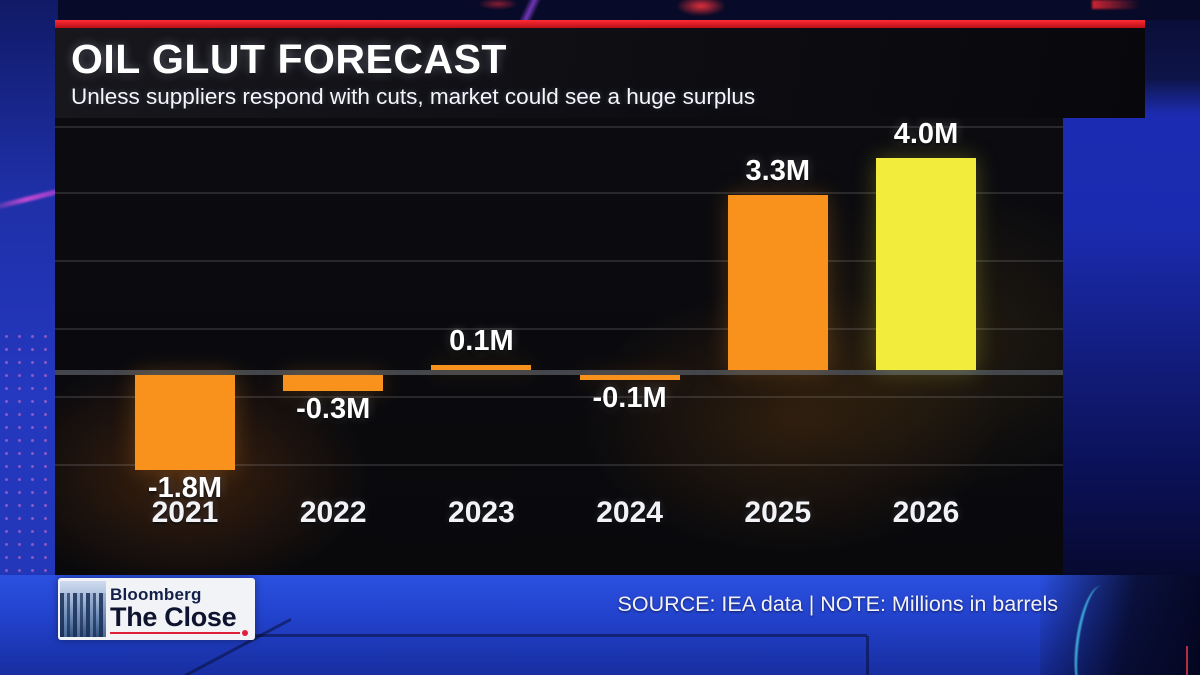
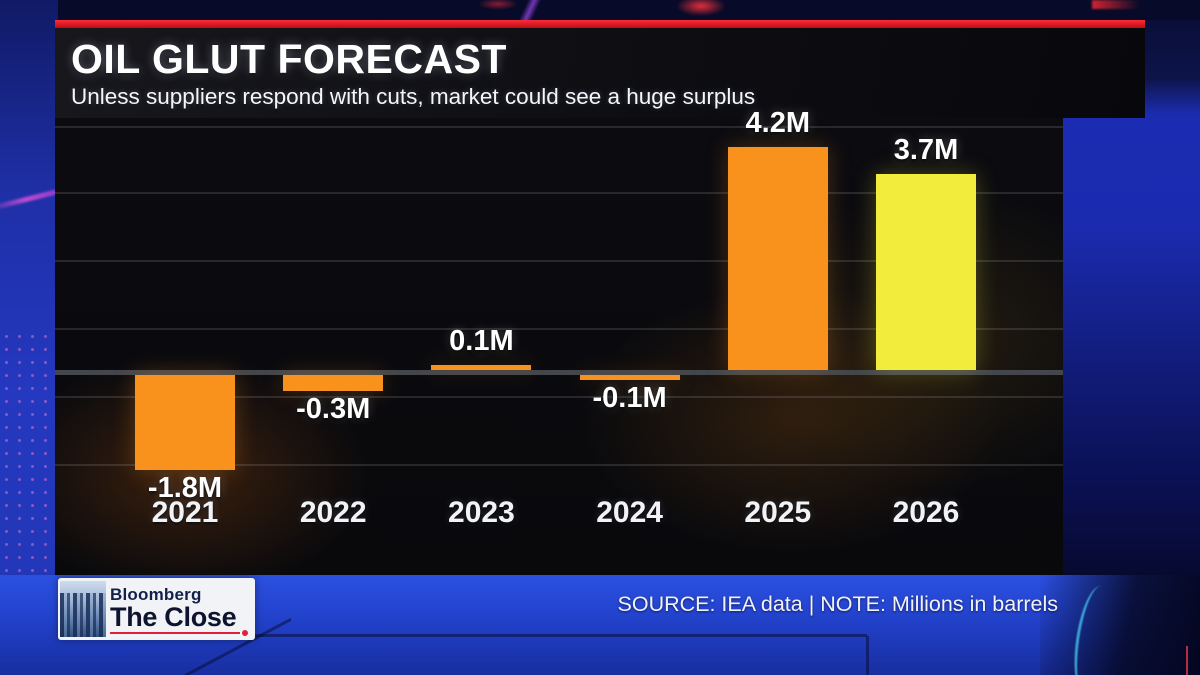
2025: 3.3M -> 4.2M
2026: 4.0M -> 3.7M
